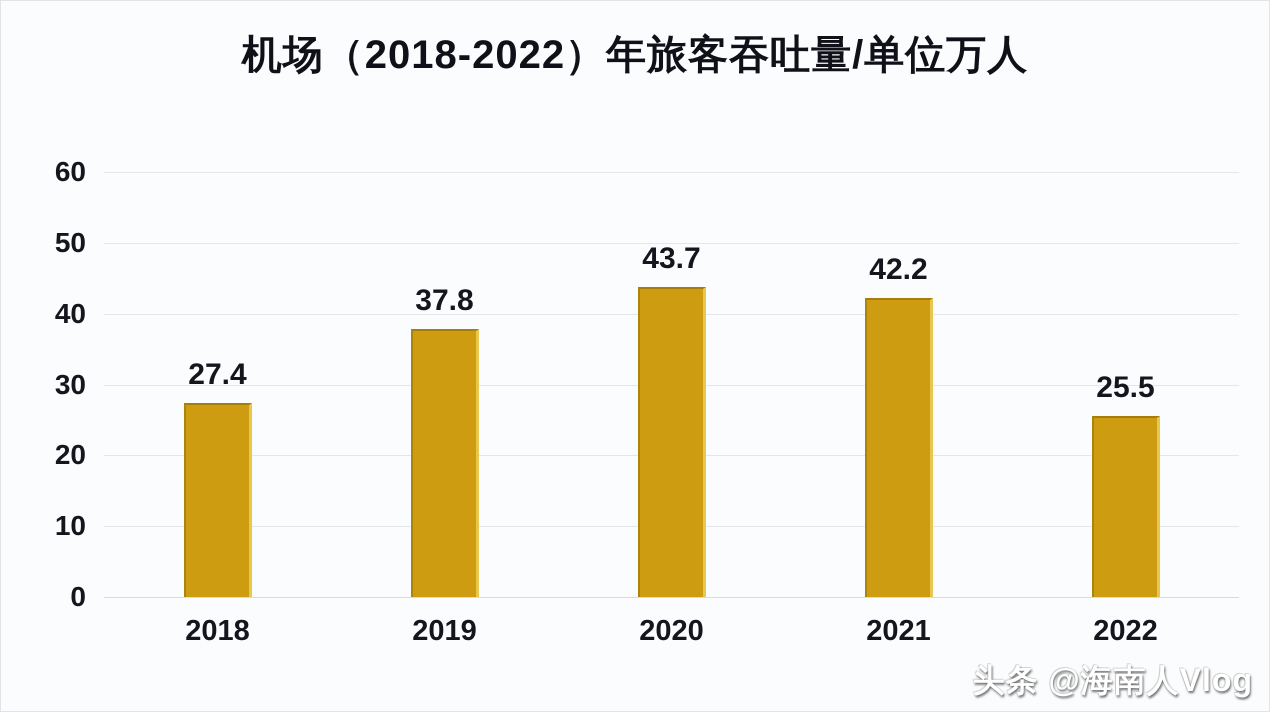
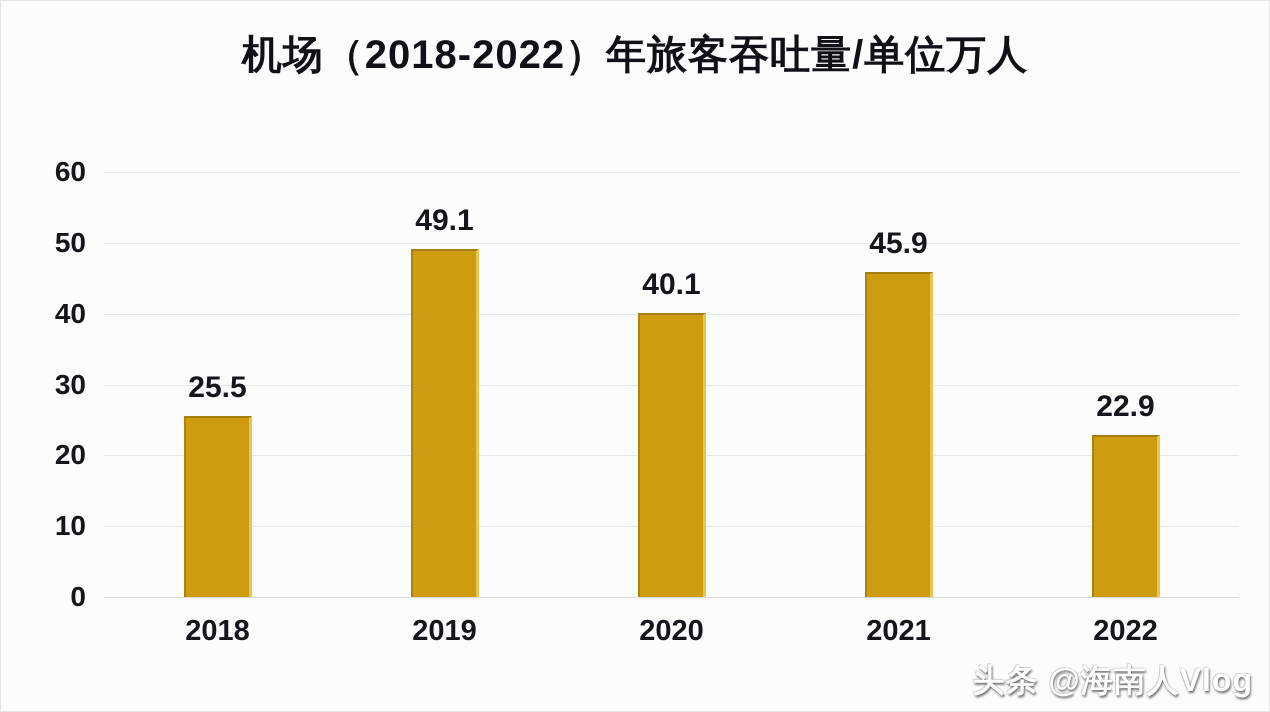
2018: 27.4 -> 25.5
2019: 37.8 -> 49.1
2020: 43.7 -> 40.1
2021: 42.2 -> 45.9
2022: 25.5 -> 22.9
